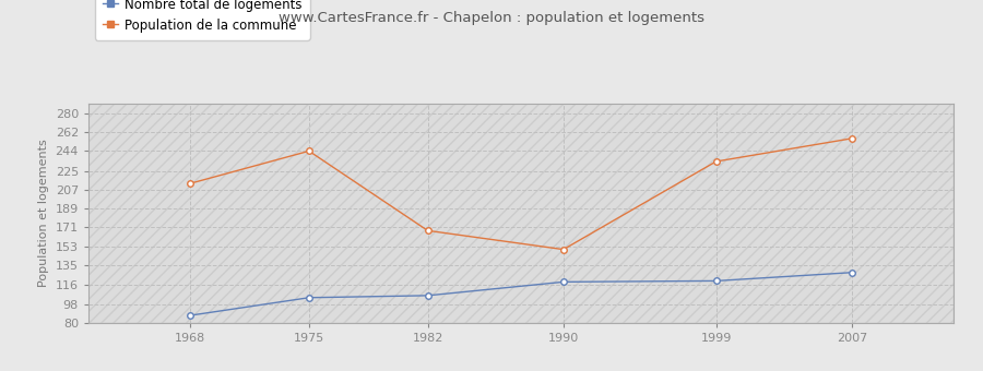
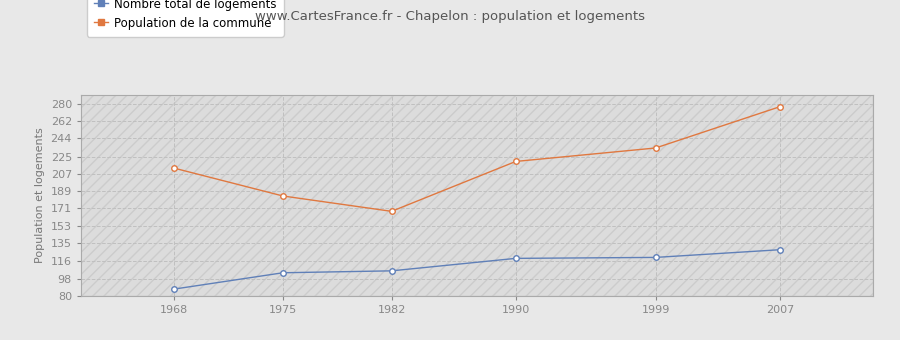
Population de la commune/1975: 244 -> 184
Population de la commune/1990: 150 -> 220
Population de la commune/2007: 256 -> 277
